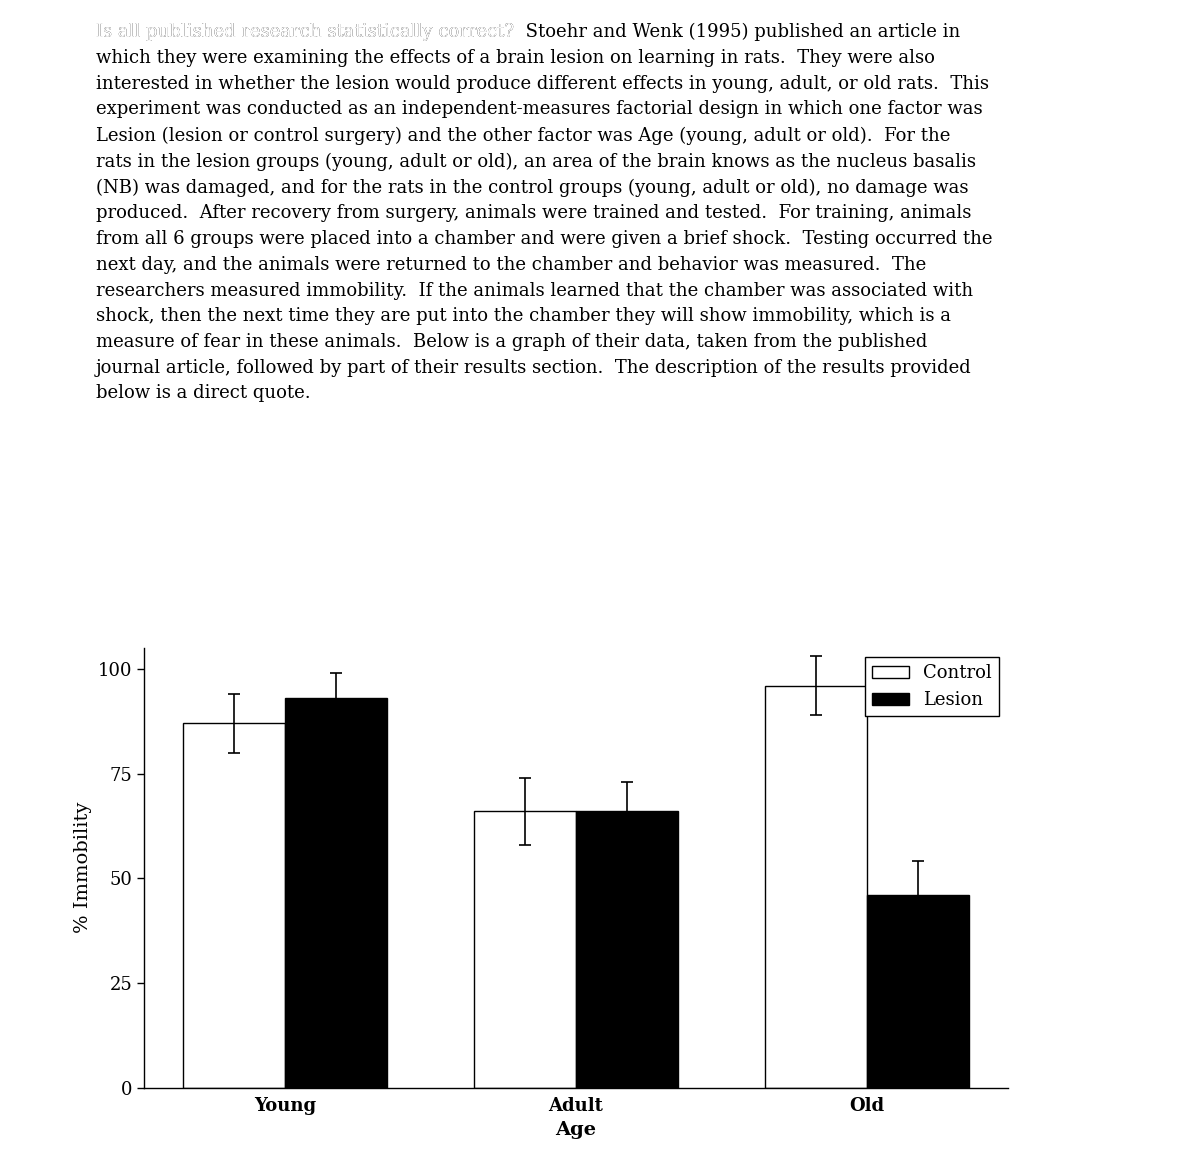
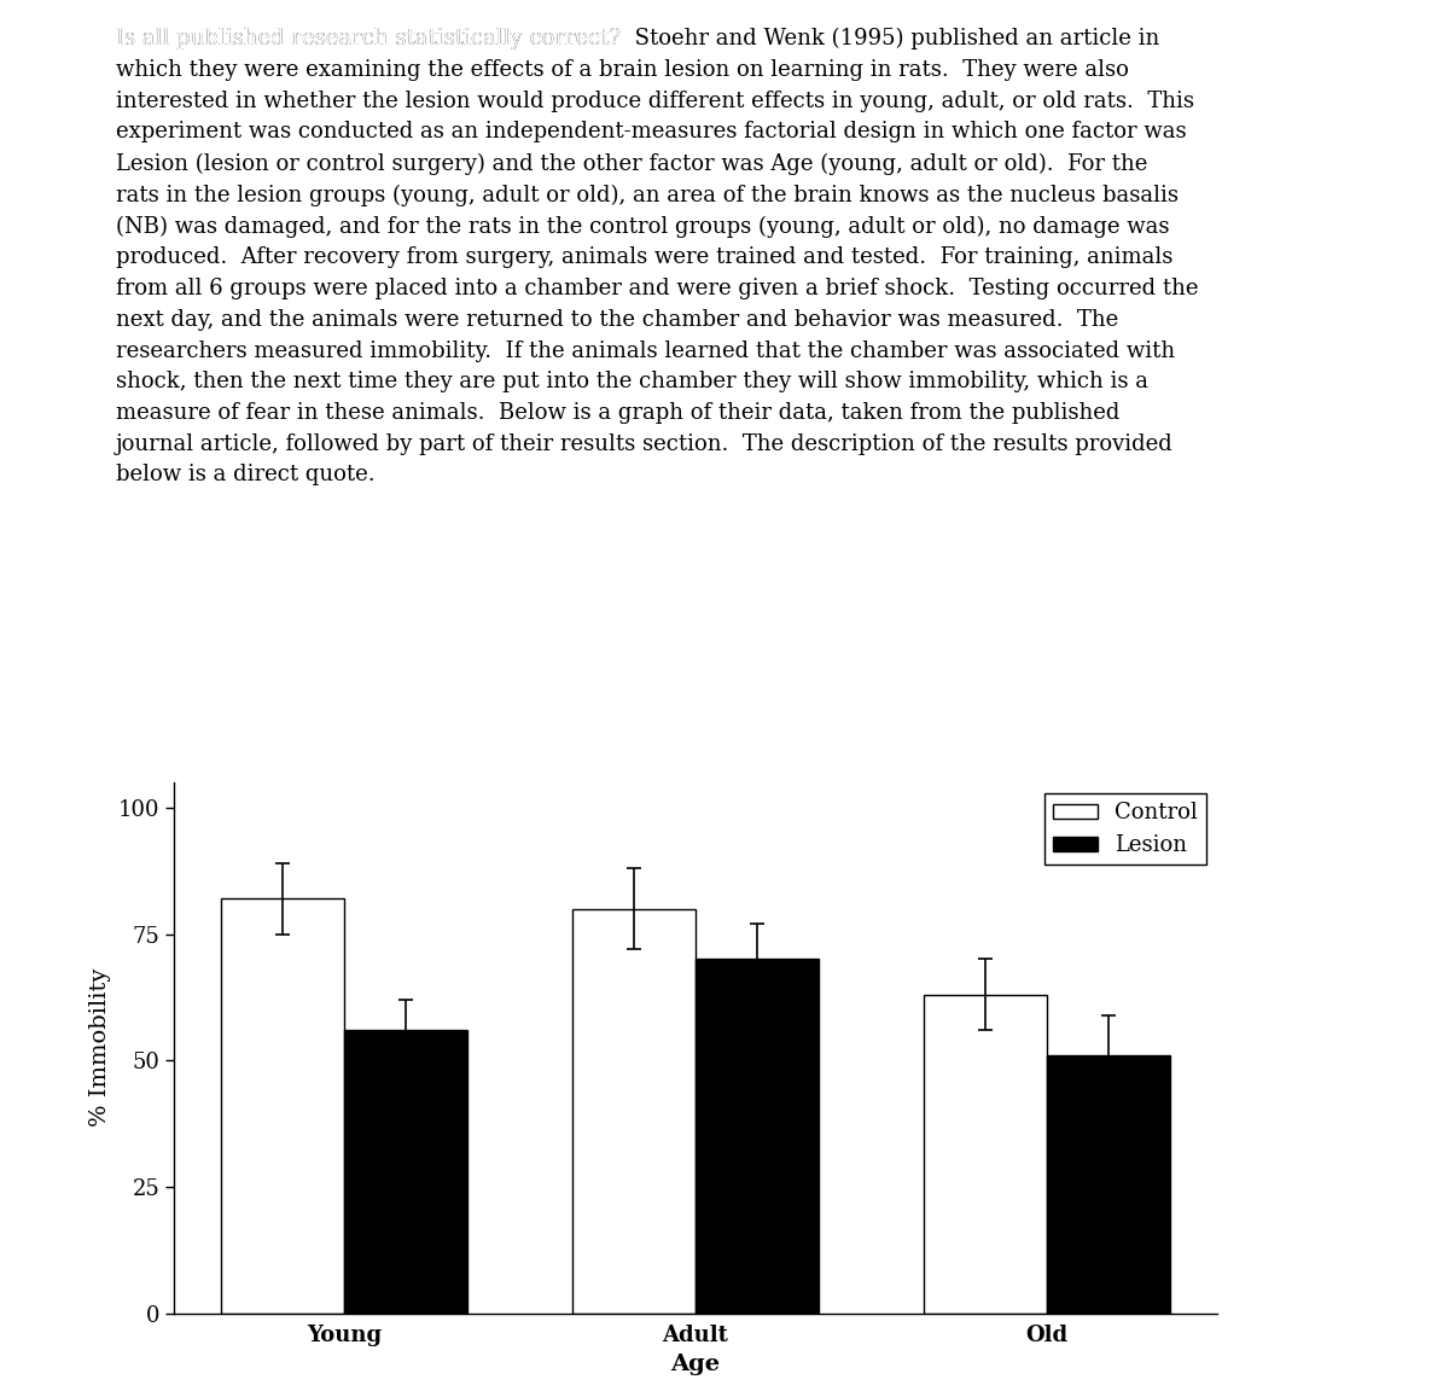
Control/Young: 87 -> 82
Lesion/Young: 93 -> 56
Control/Adult: 66 -> 80
Lesion/Adult: 66 -> 70
Control/Old: 96 -> 63
Lesion/Old: 46 -> 51
